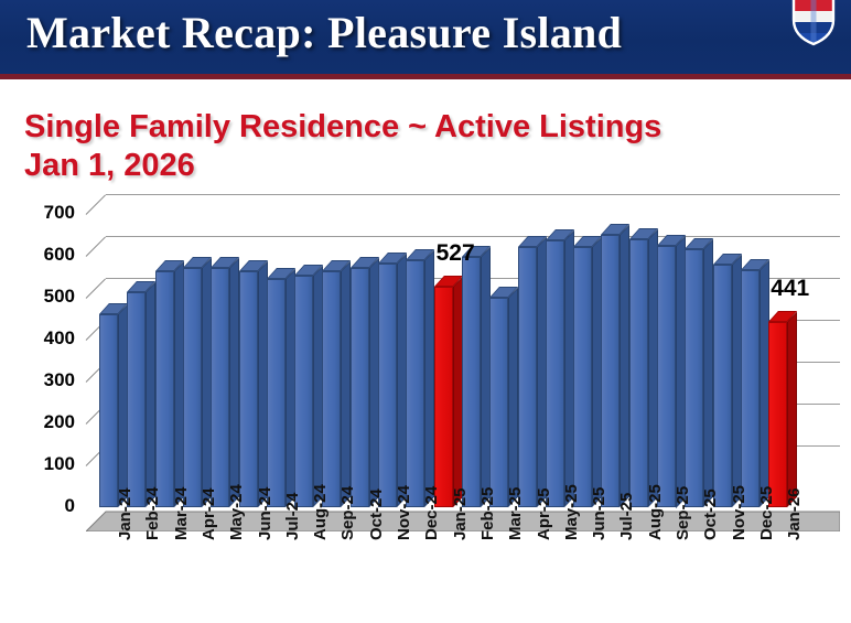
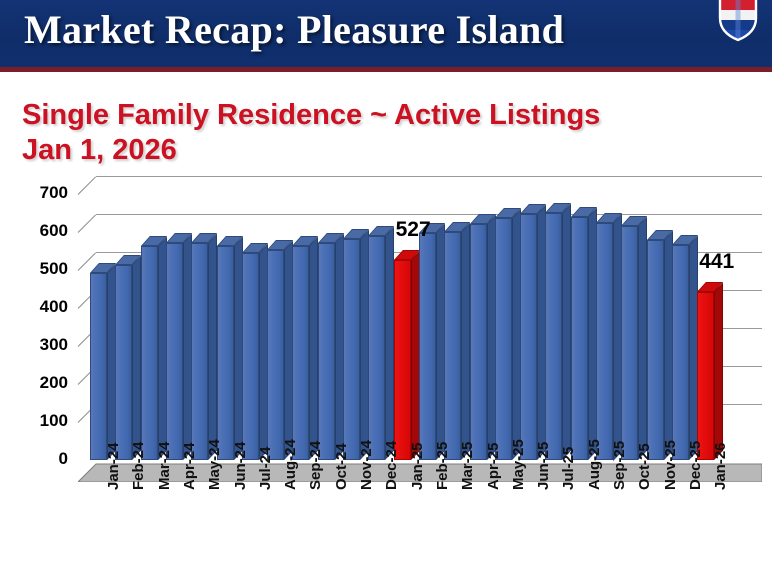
Jan-24: 460 -> 490
Mar-25: 500 -> 600
Jun-25: 620 -> 650
